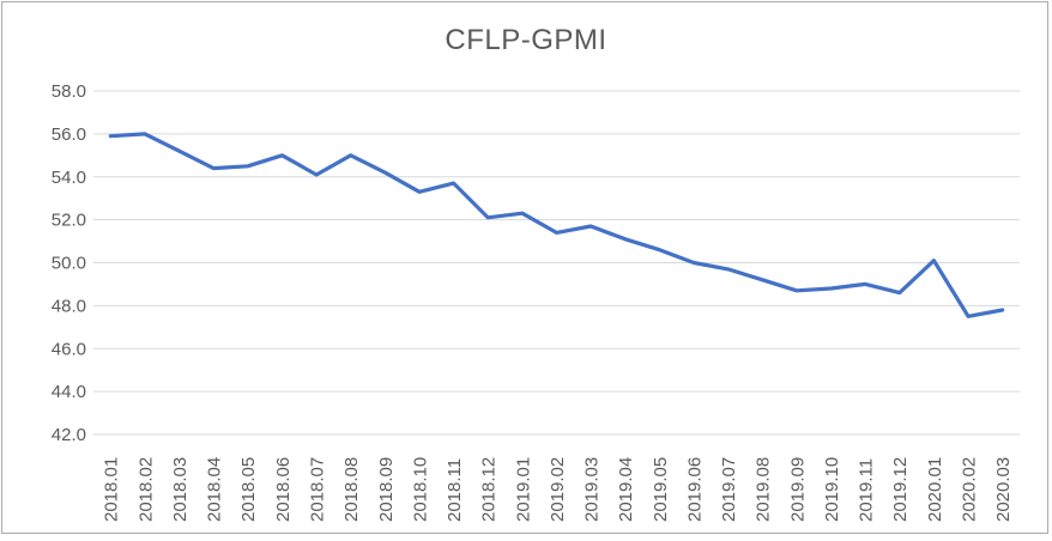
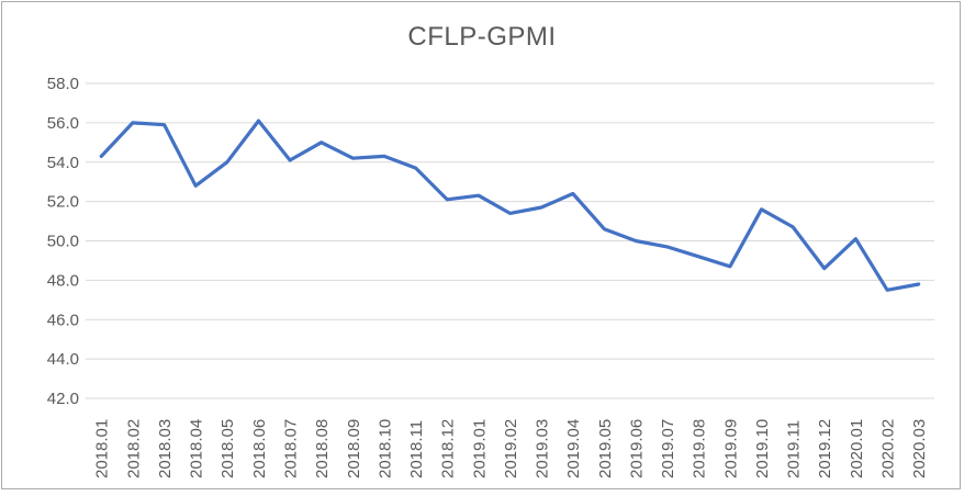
2018.01: 55.9 -> 54.3
2018.03: 55.2 -> 55.9
2018.04: 54.4 -> 52.8
2018.05: 54.5 -> 54.0
2018.06: 55.0 -> 56.1
2018.10: 53.3 -> 54.3
2019.04: 51.1 -> 52.4
2019.10: 48.8 -> 51.6
2019.11: 49.0 -> 50.7
